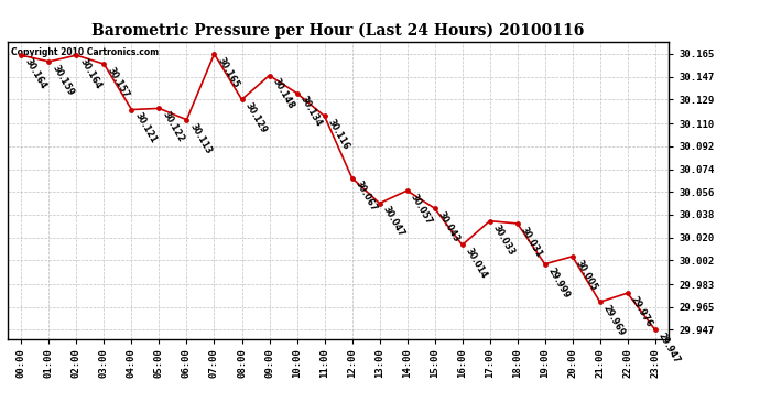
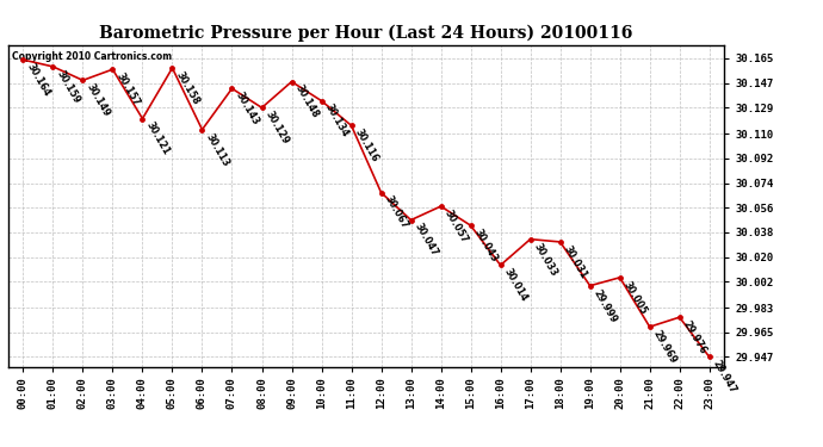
02:00: 30.164 -> 30.149
05:00: 30.122 -> 30.158
07:00: 30.165 -> 30.143
